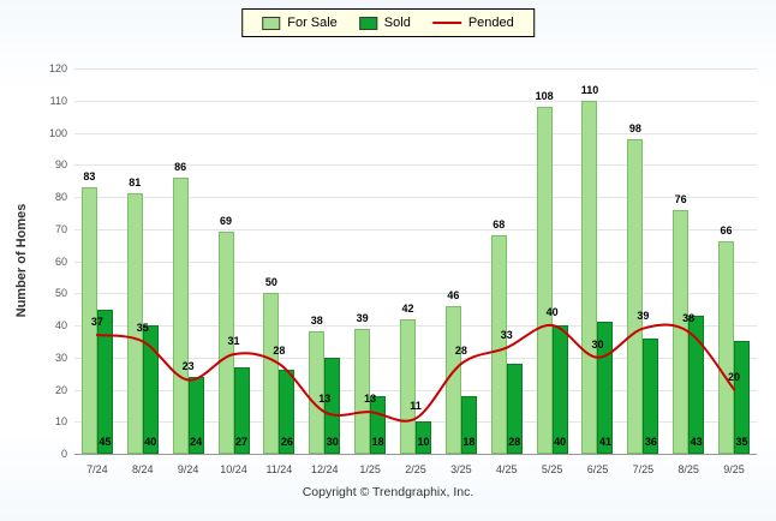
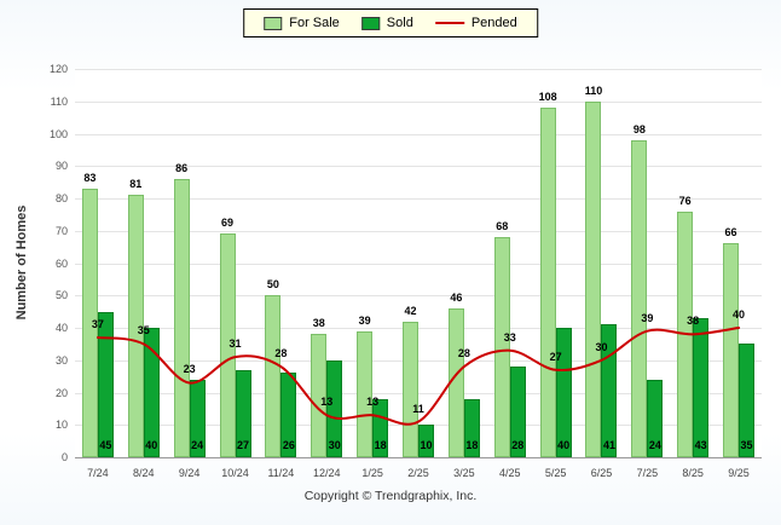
Pended/5/25: 40 -> 27
Sold/7/25: 36 -> 24
Pended/9/25: 20 -> 40
